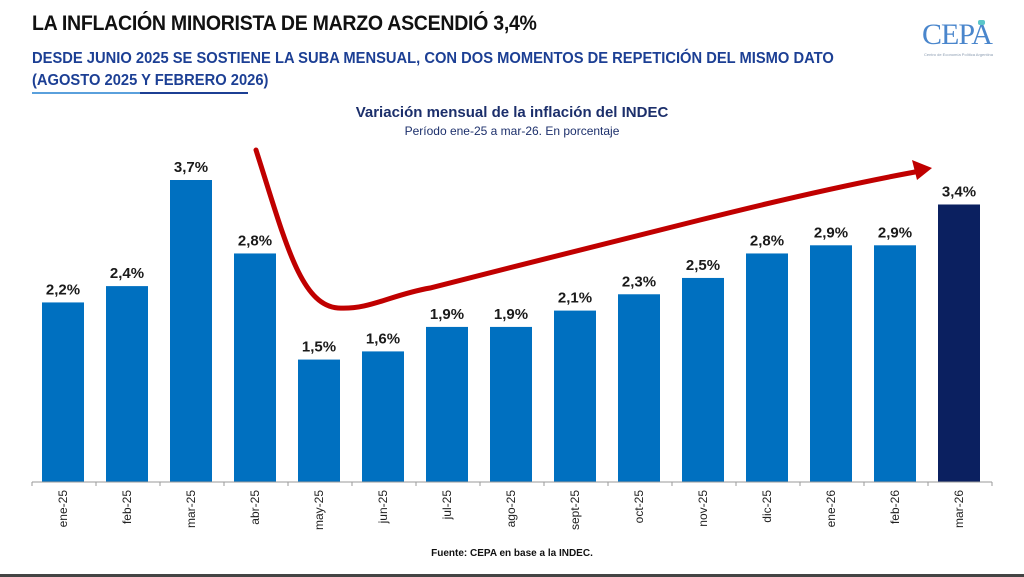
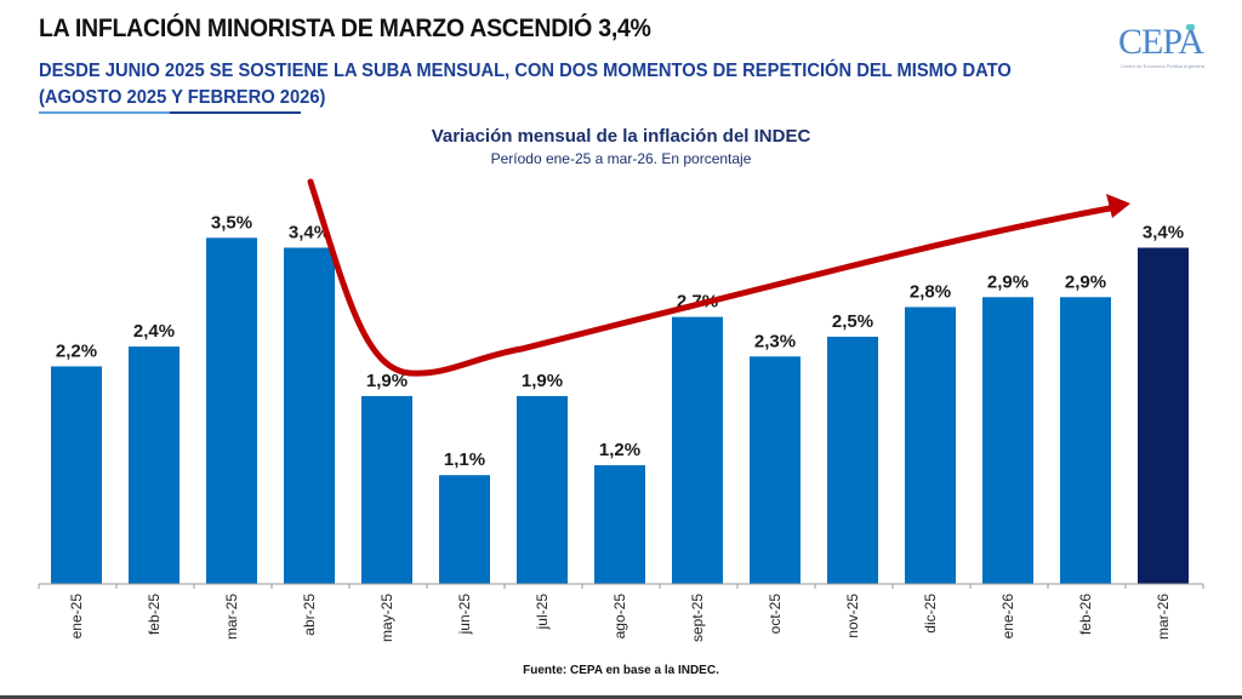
mar-25: 3,7% -> 3,5%
abr-25: 2,8% -> 3,4%
may-25: 1,5% -> 1,9%
jun-25: 1,6% -> 1,1%
ago-25: 1,9% -> 1,2%
sept-25: 2,1% -> 2,7%
